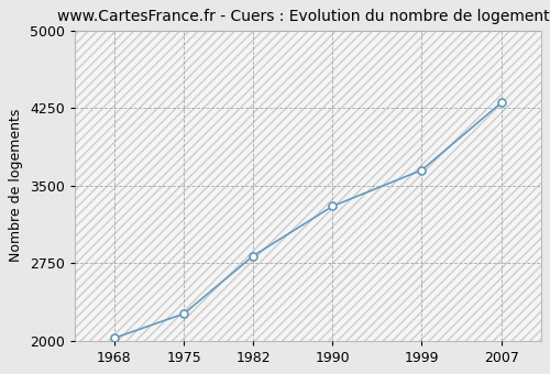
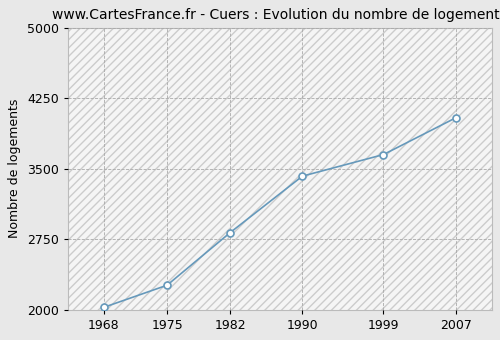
1990: 3300 -> 3420
2007: 4300 -> 4040
